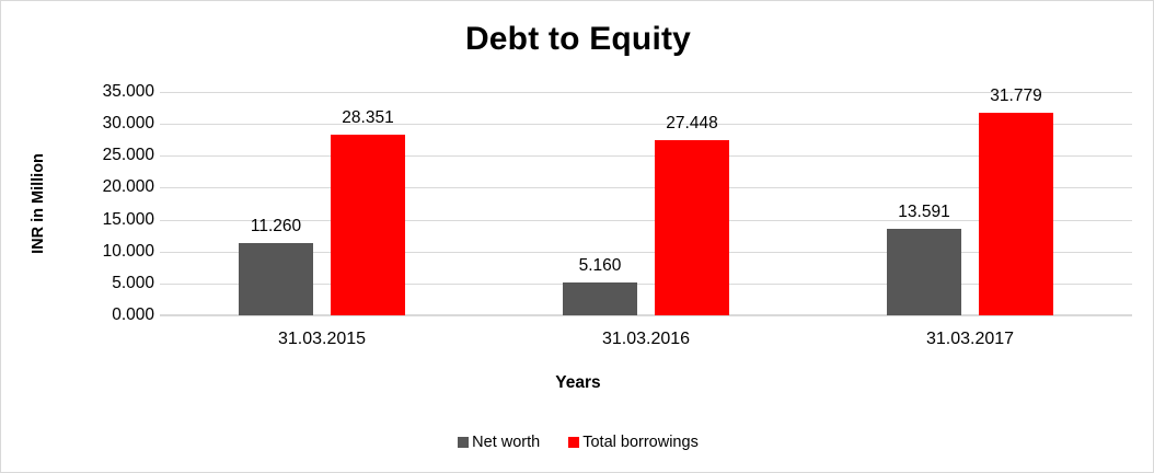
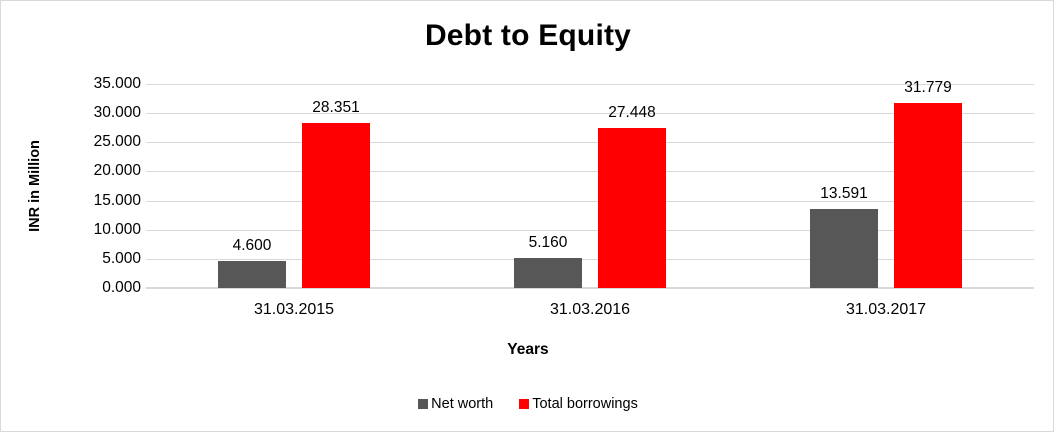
Net worth/31.03.2015: 11.260 -> 4.600
